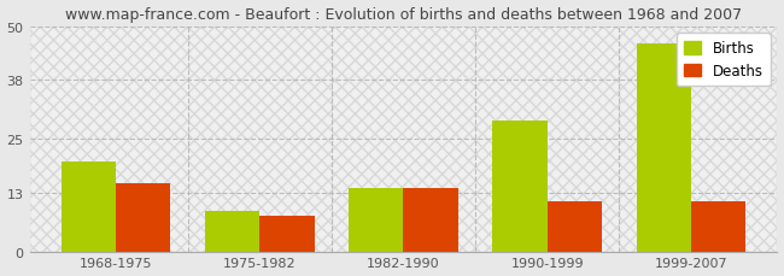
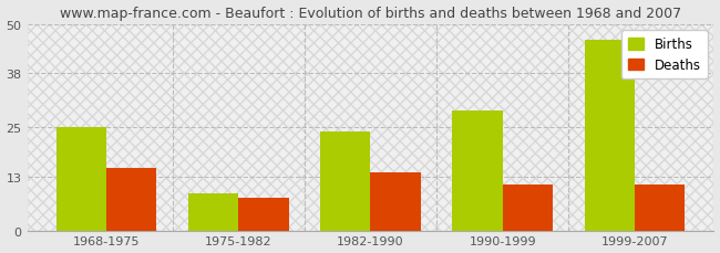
Births/1968-1975: 20 -> 25
Births/1982-1990: 14 -> 24
